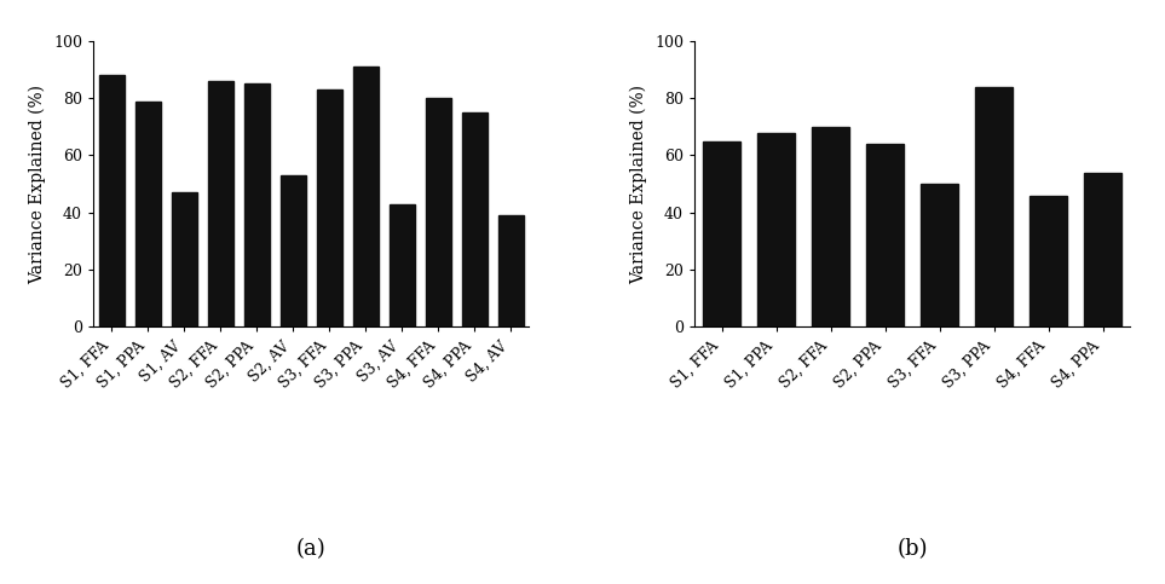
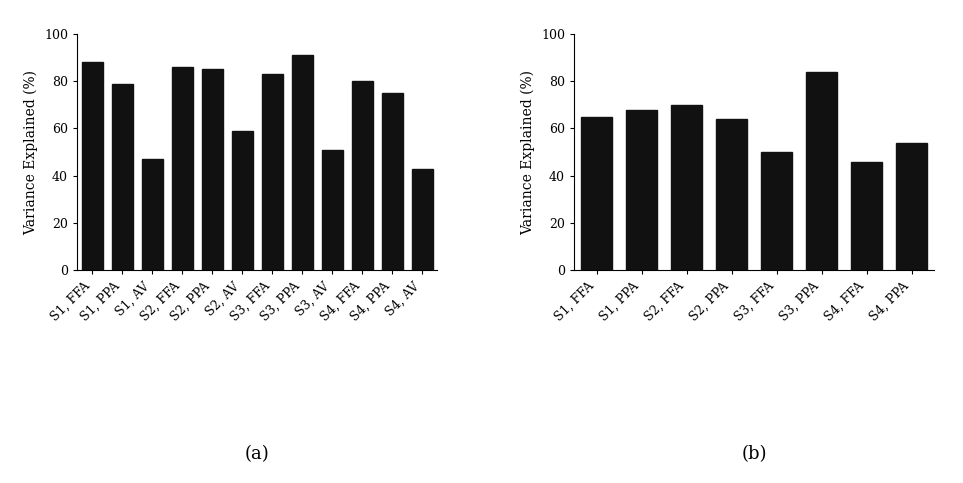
S2, AV: 53 -> 59
S3, AV: 43 -> 51
S4, AV: 39 -> 43
